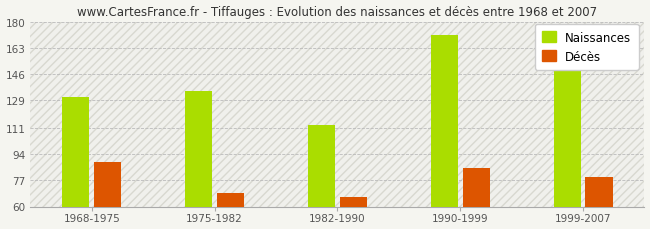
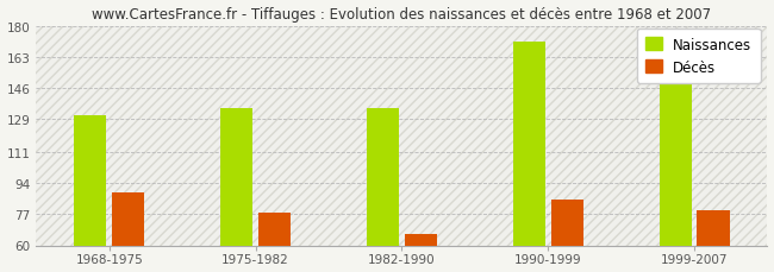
Décès/1975-1982: 69 -> 78
Naissances/1982-1990: 113 -> 135
